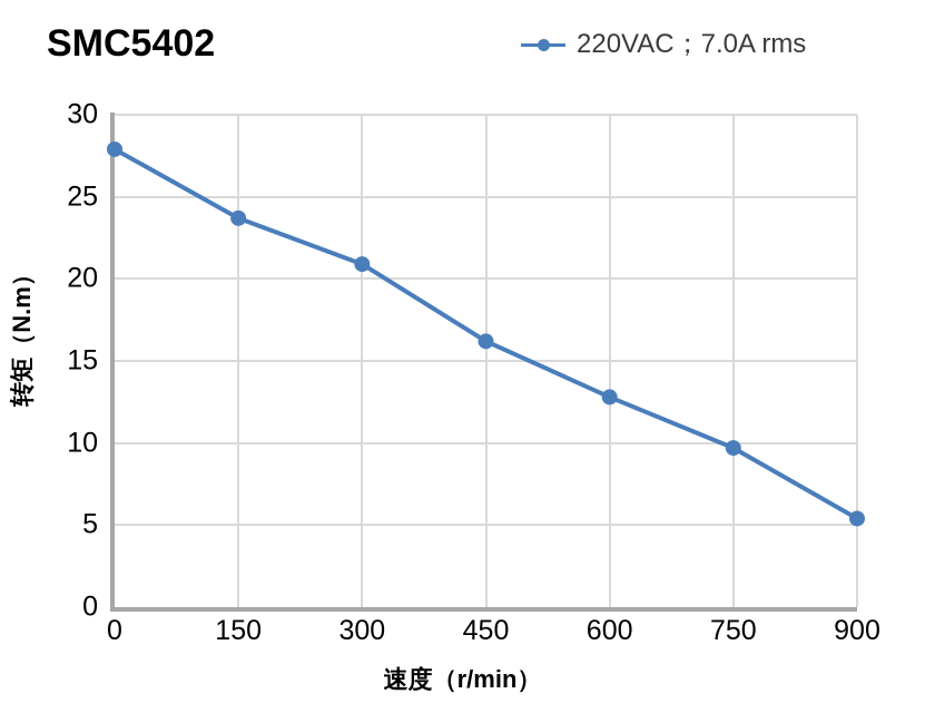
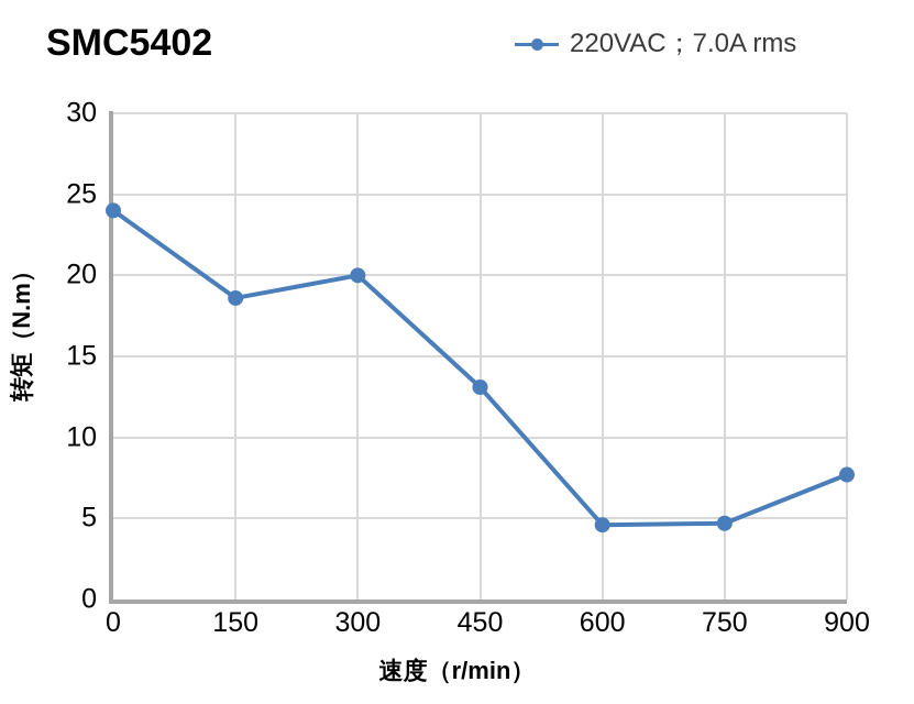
0: 27.9 -> 24.0
150: 23.7 -> 18.6
300: 20.9 -> 20.0
450: 16.2 -> 13.1
600: 12.8 -> 4.6
750: 9.7 -> 4.7
900: 5.4 -> 7.7
